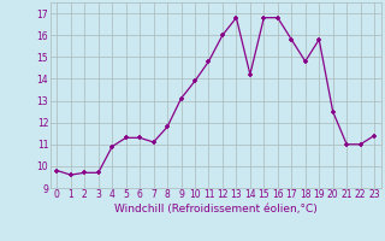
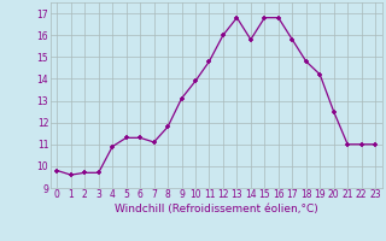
14: 14.2 -> 15.8
19: 15.8 -> 14.2
23: 11.4 -> 11.0
